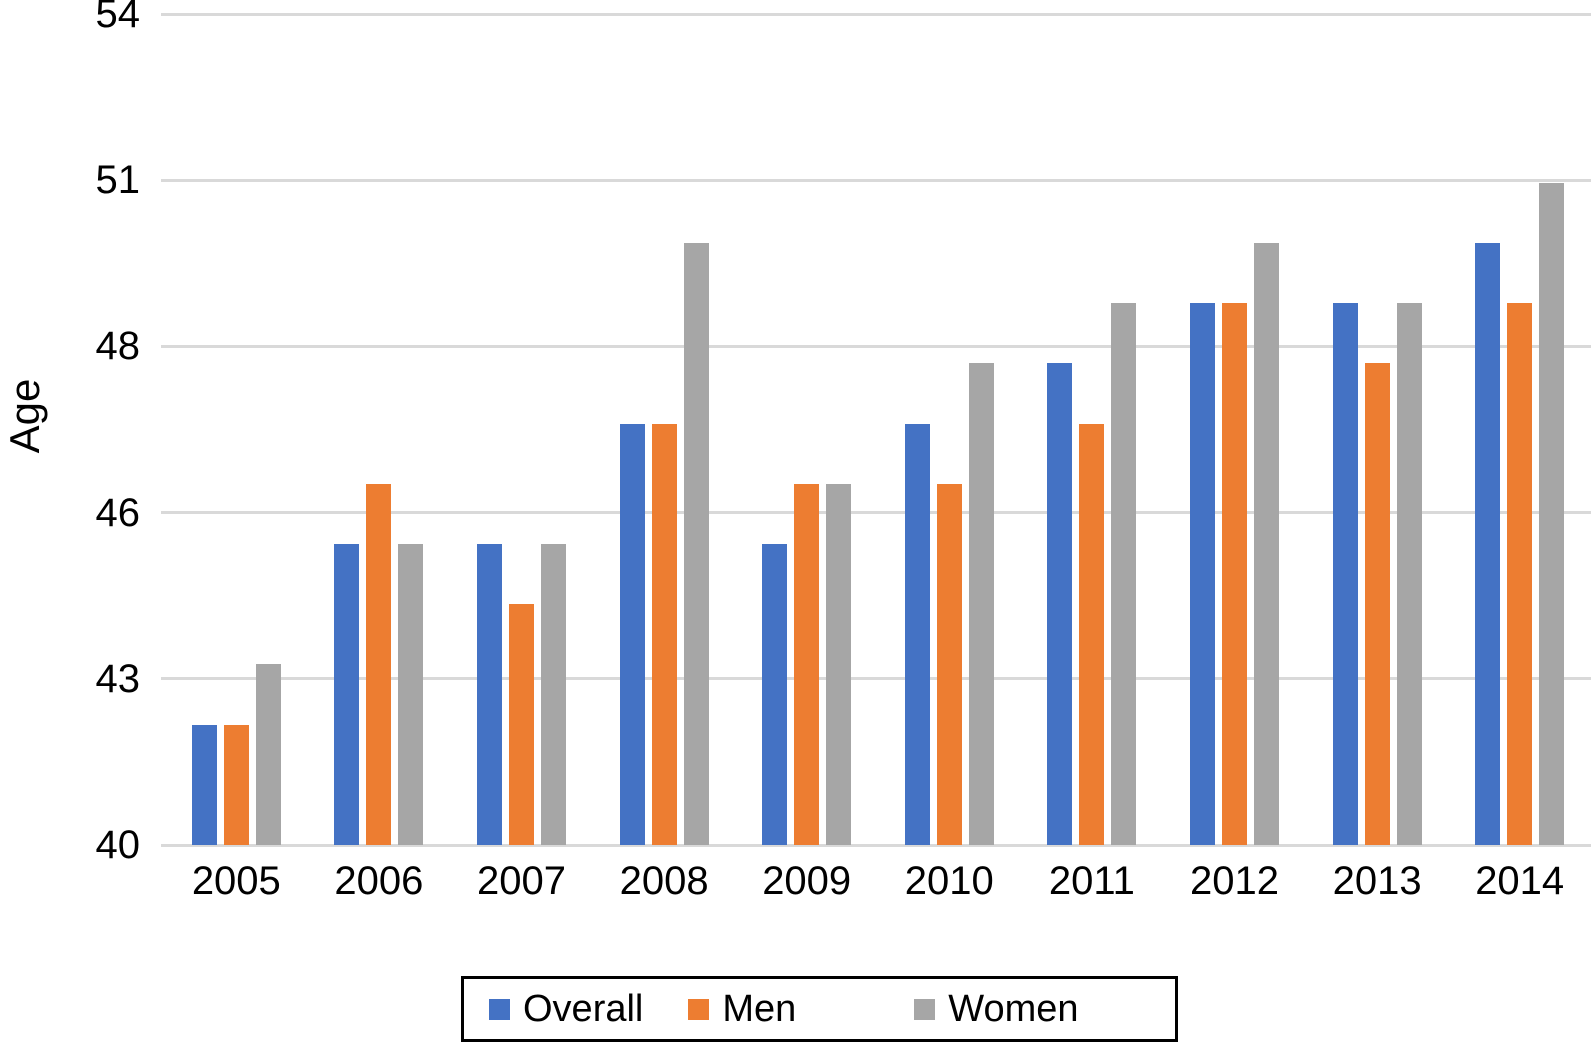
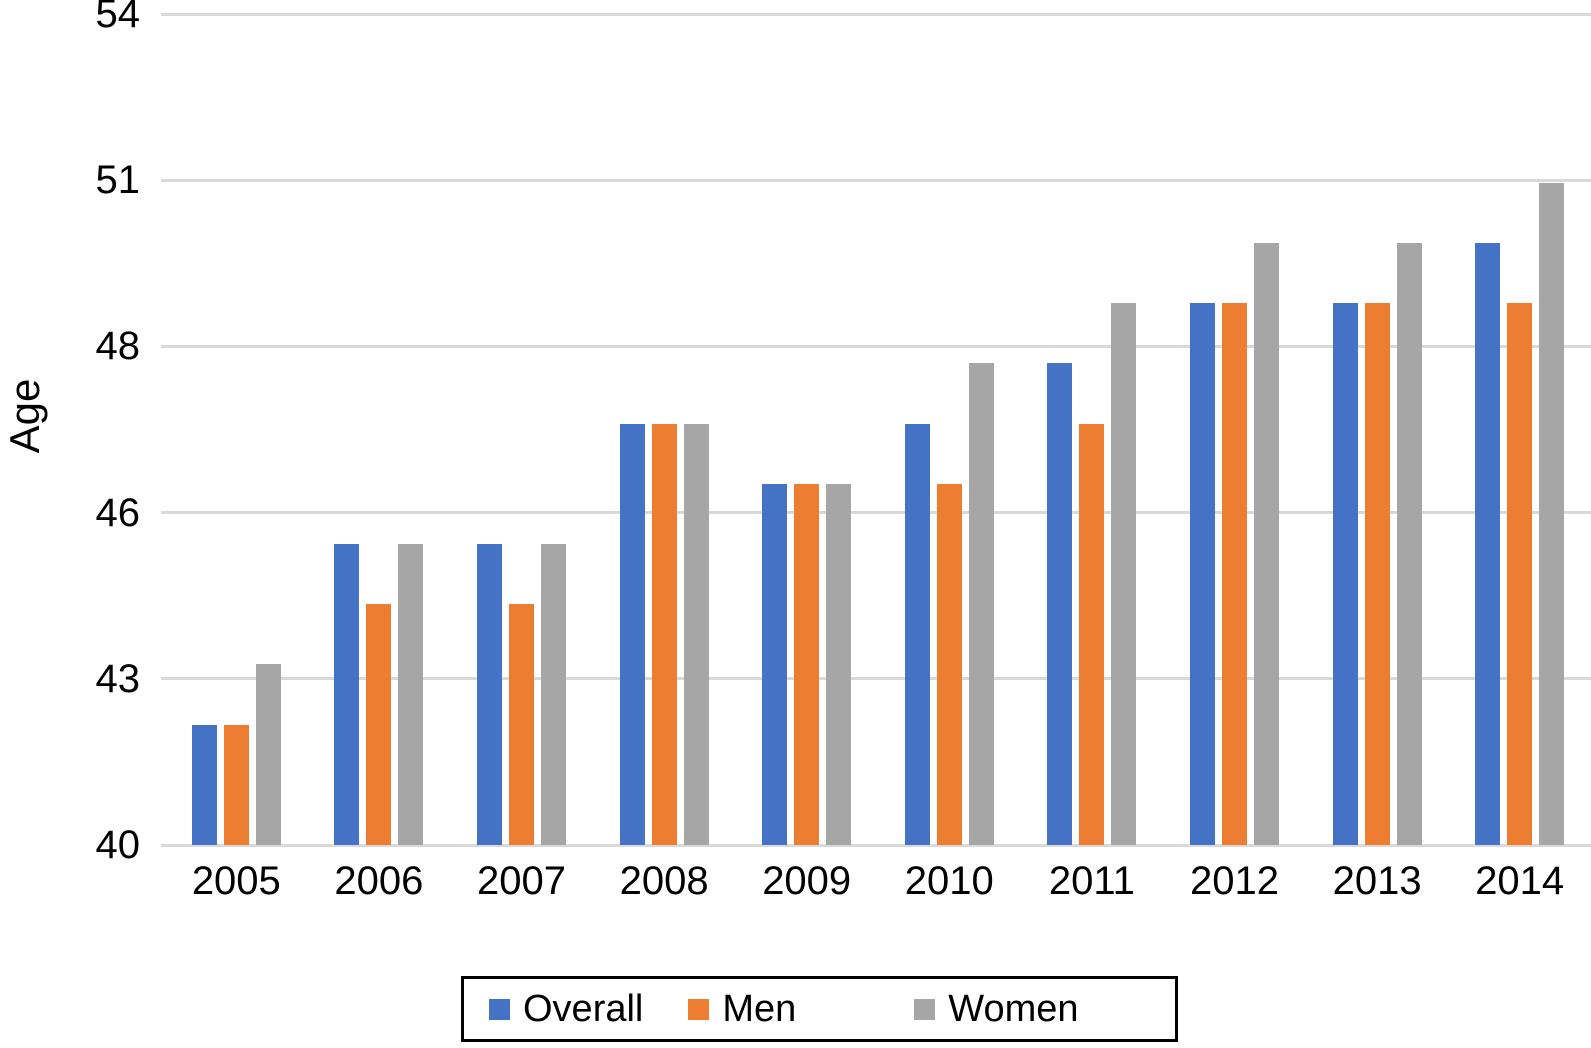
Men/2006: 46 -> 44
Women/2008: 50 -> 47
Overall/2009: 45 -> 46
Men/2013: 48 -> 49
Women/2013: 49 -> 50
